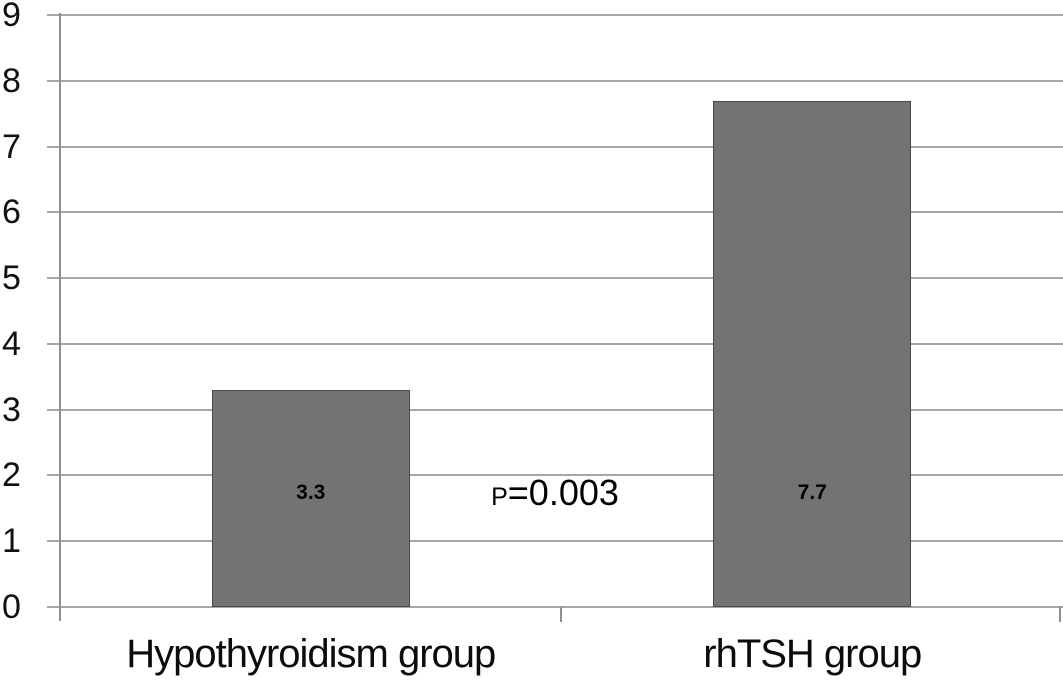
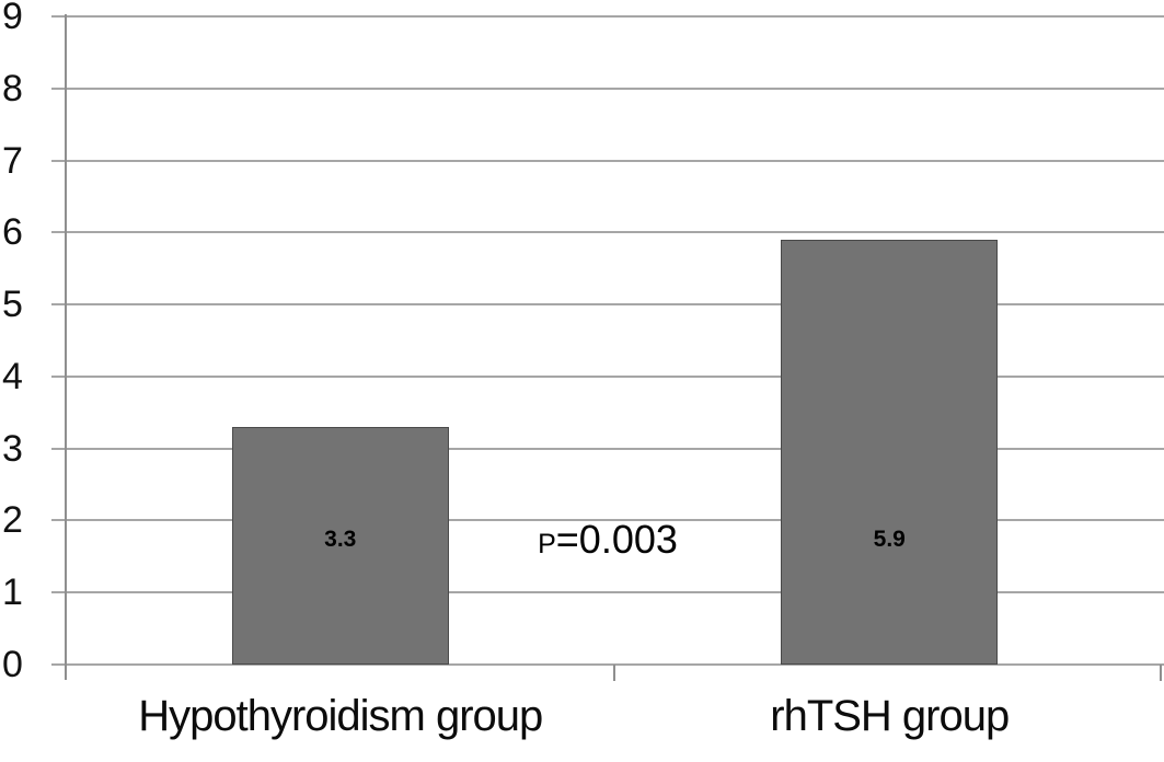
rhTSH group: 7.7 -> 5.9
